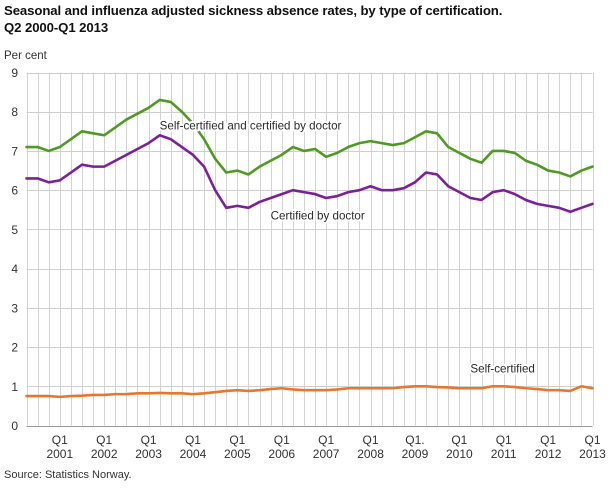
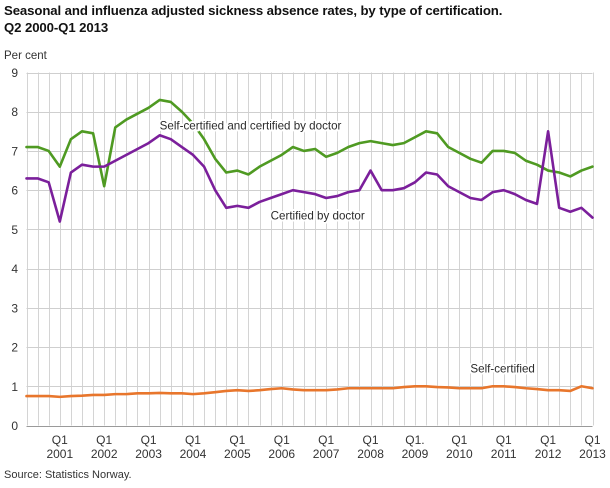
Self-certified and certified by doctor/Q1 2001: 7.1 -> 6.6
Certified by doctor/Q1 2001: 6.2 -> 5.2
Self-certified and certified by doctor/Q1 2002: 7.4 -> 6.1
Certified by doctor/Q1 2008: 6.1 -> 6.5
Certified by doctor/Q1 2012: 5.6 -> 7.5
Certified by doctor/Q1 2013: 5.7 -> 5.3
